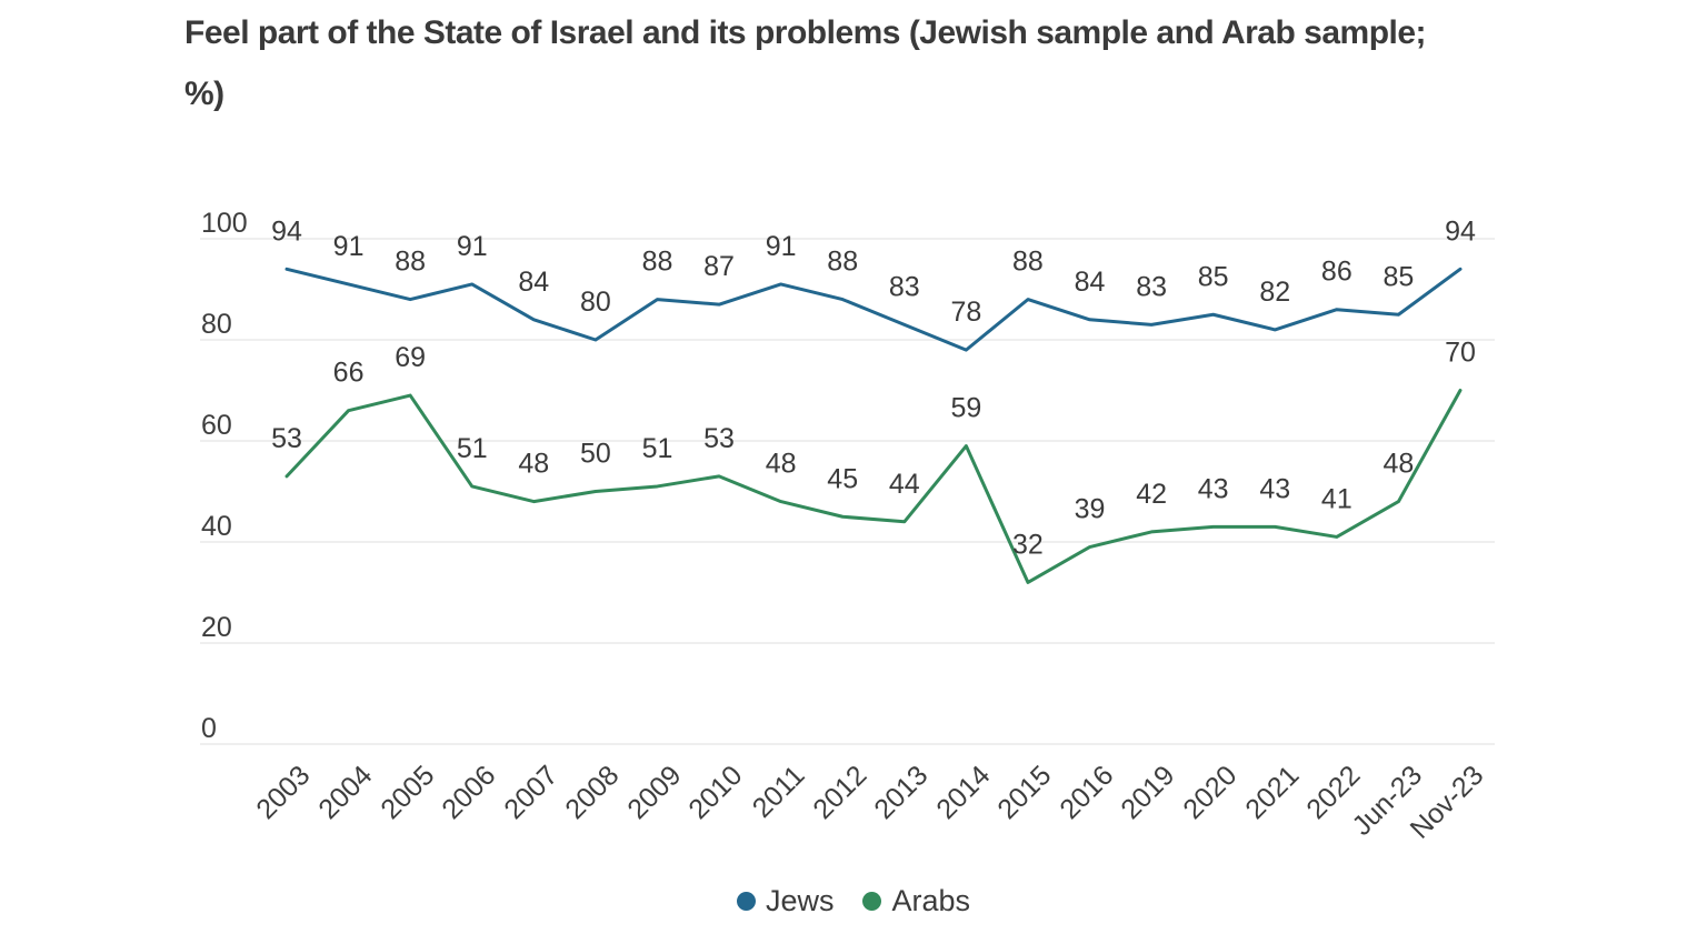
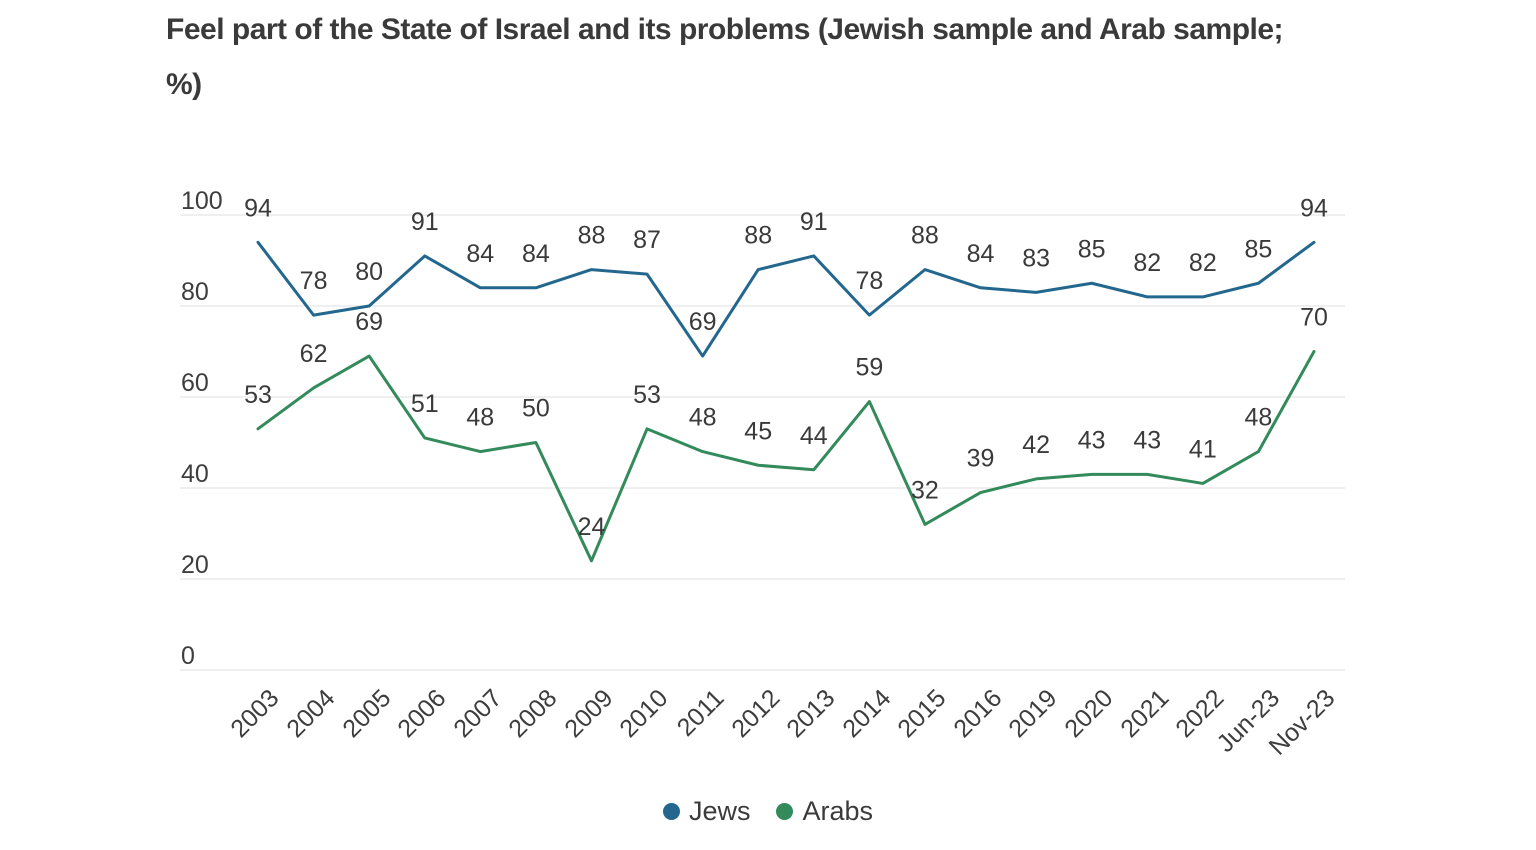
Jews/2004: 91 -> 78
Arabs/2004: 66 -> 62
Jews/2005: 88 -> 80
Jews/2008: 80 -> 84
Arabs/2009: 51 -> 24
Jews/2011: 91 -> 69
Jews/2013: 83 -> 91
Jews/2022: 86 -> 82
